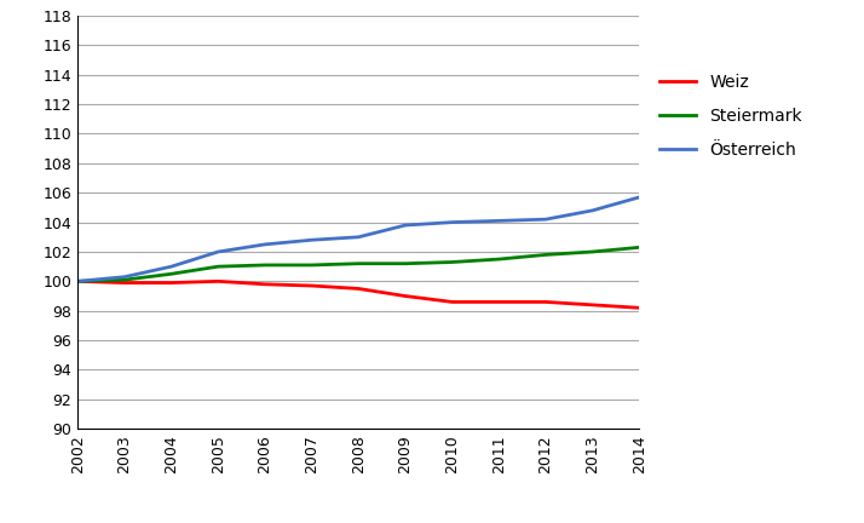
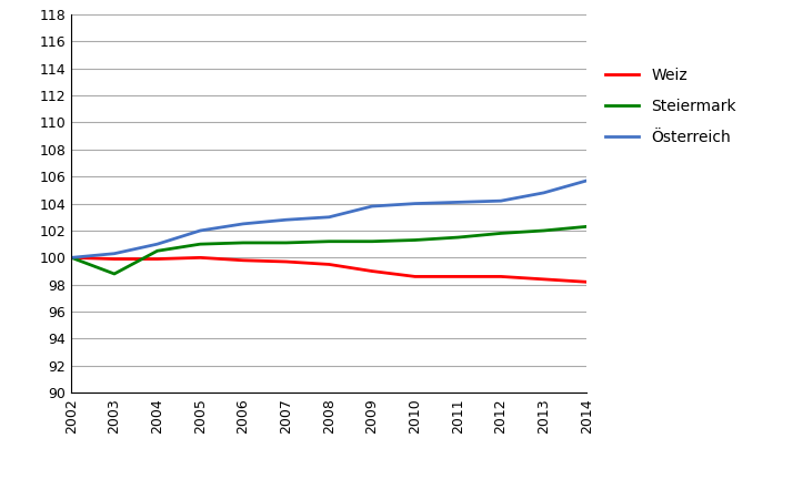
Steiermark/2003: 100.1 -> 98.8
